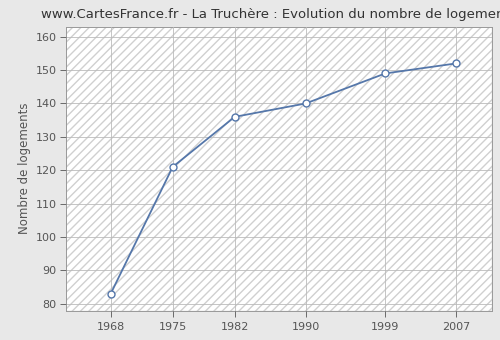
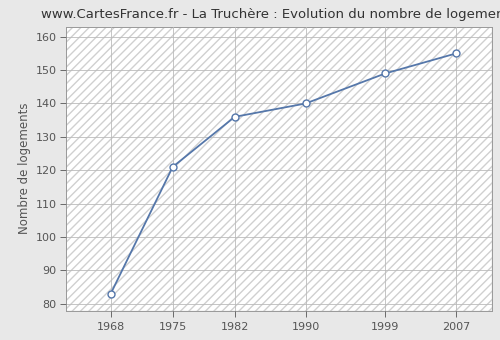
2007: 152 -> 155
